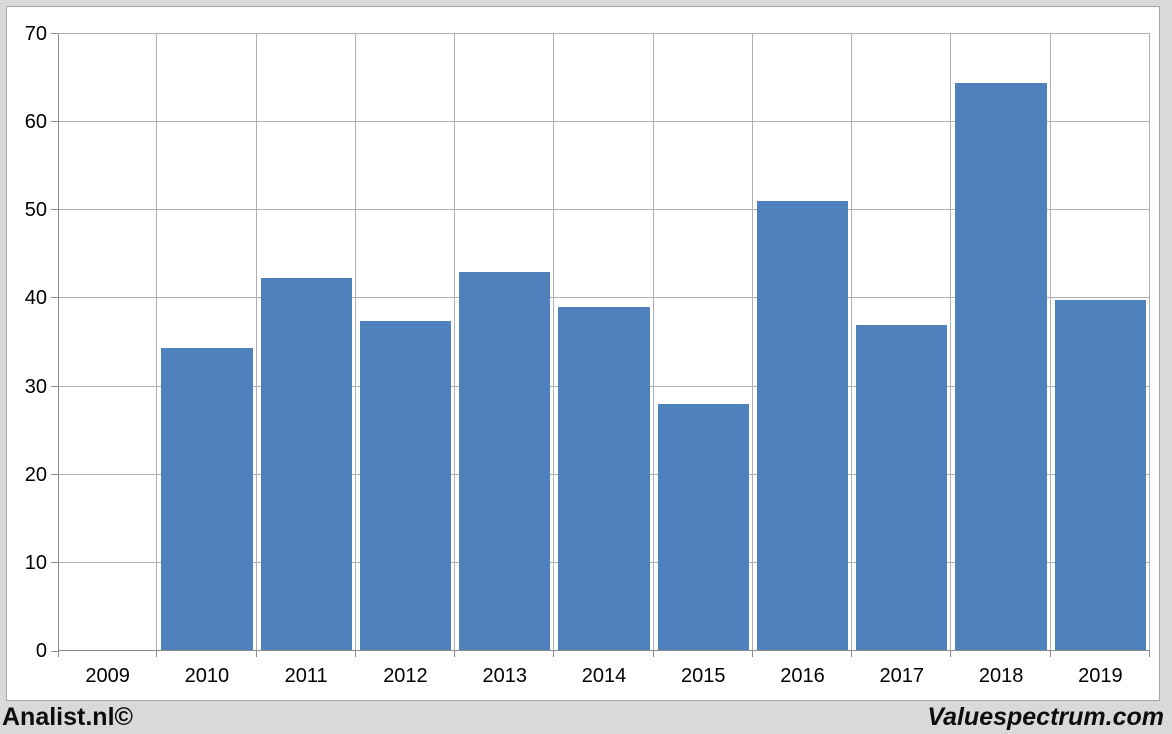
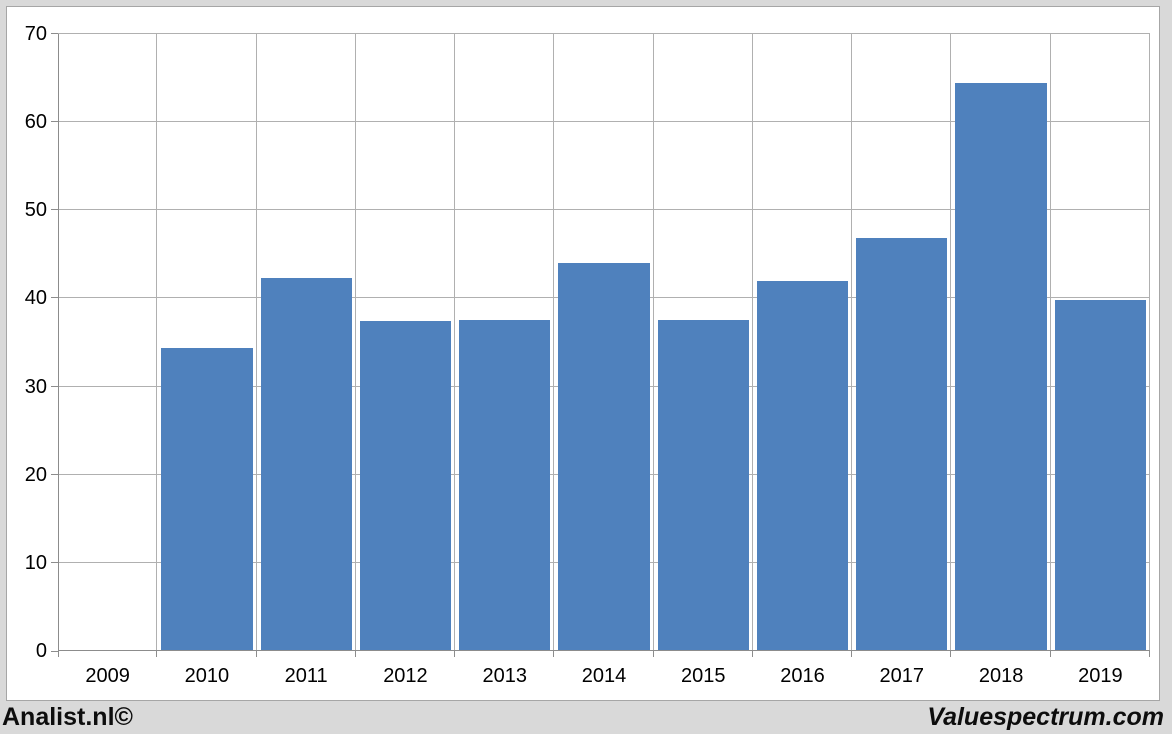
2013: 43 -> 38
2014: 39 -> 44
2015: 28 -> 38
2016: 51 -> 42
2017: 37 -> 47
